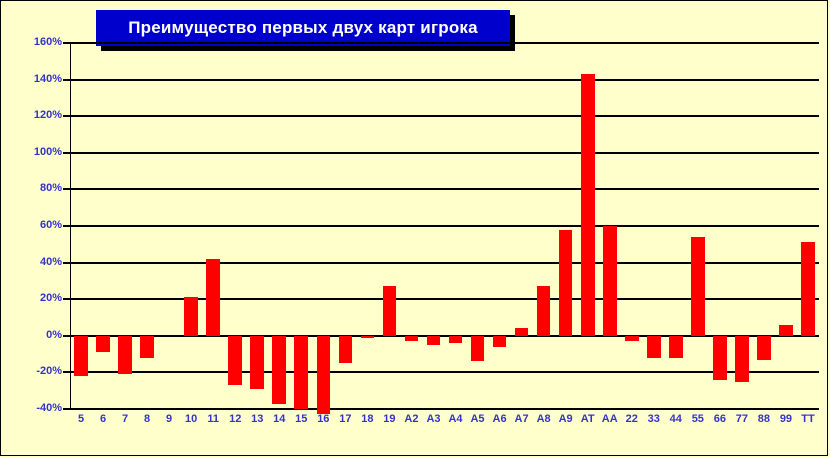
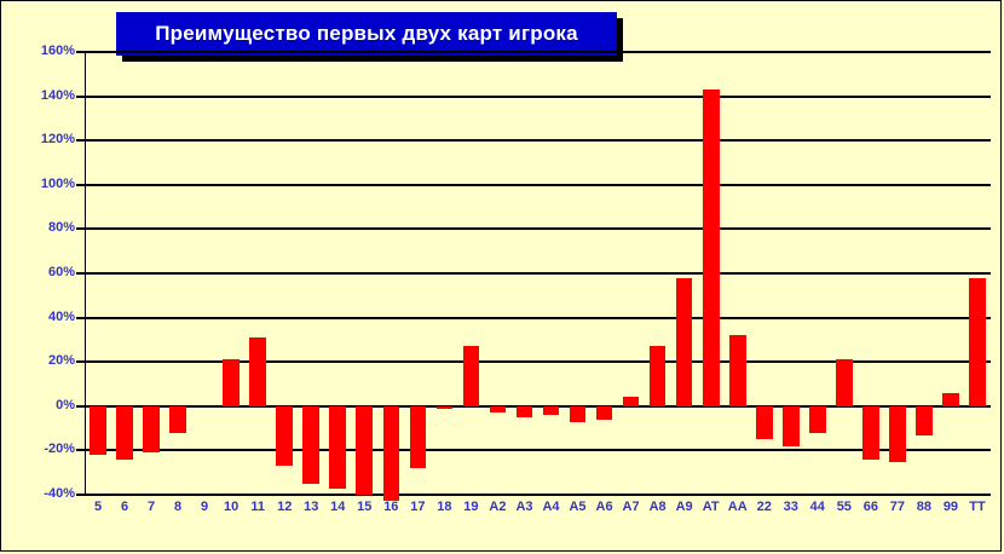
6: -9% -> -24%
11: 42% -> 31%
13: -29% -> -35%
17: -15% -> -28%
A5: -14% -> -7%
AA: 60% -> 32%
22: -3% -> -15%
33: -12% -> -18%
55: 54% -> 21%
TT: 51% -> 58%
